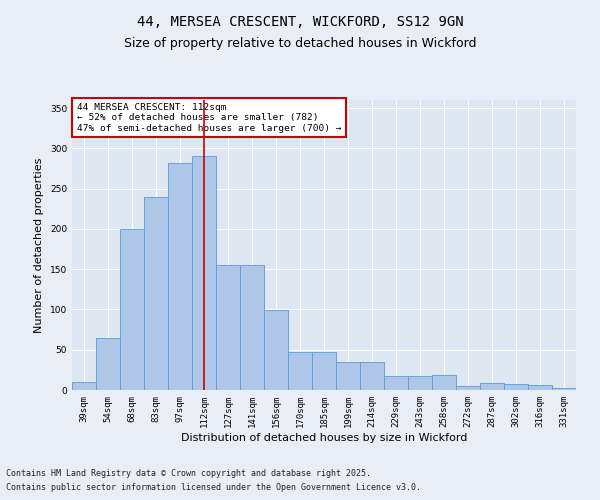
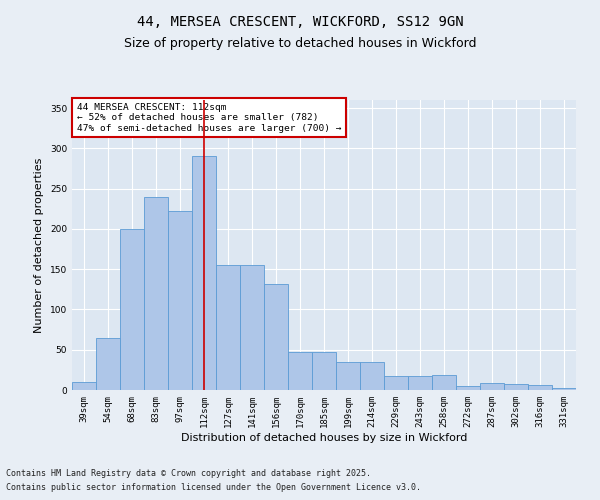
97sqm: 282 -> 222
156sqm: 99 -> 132
